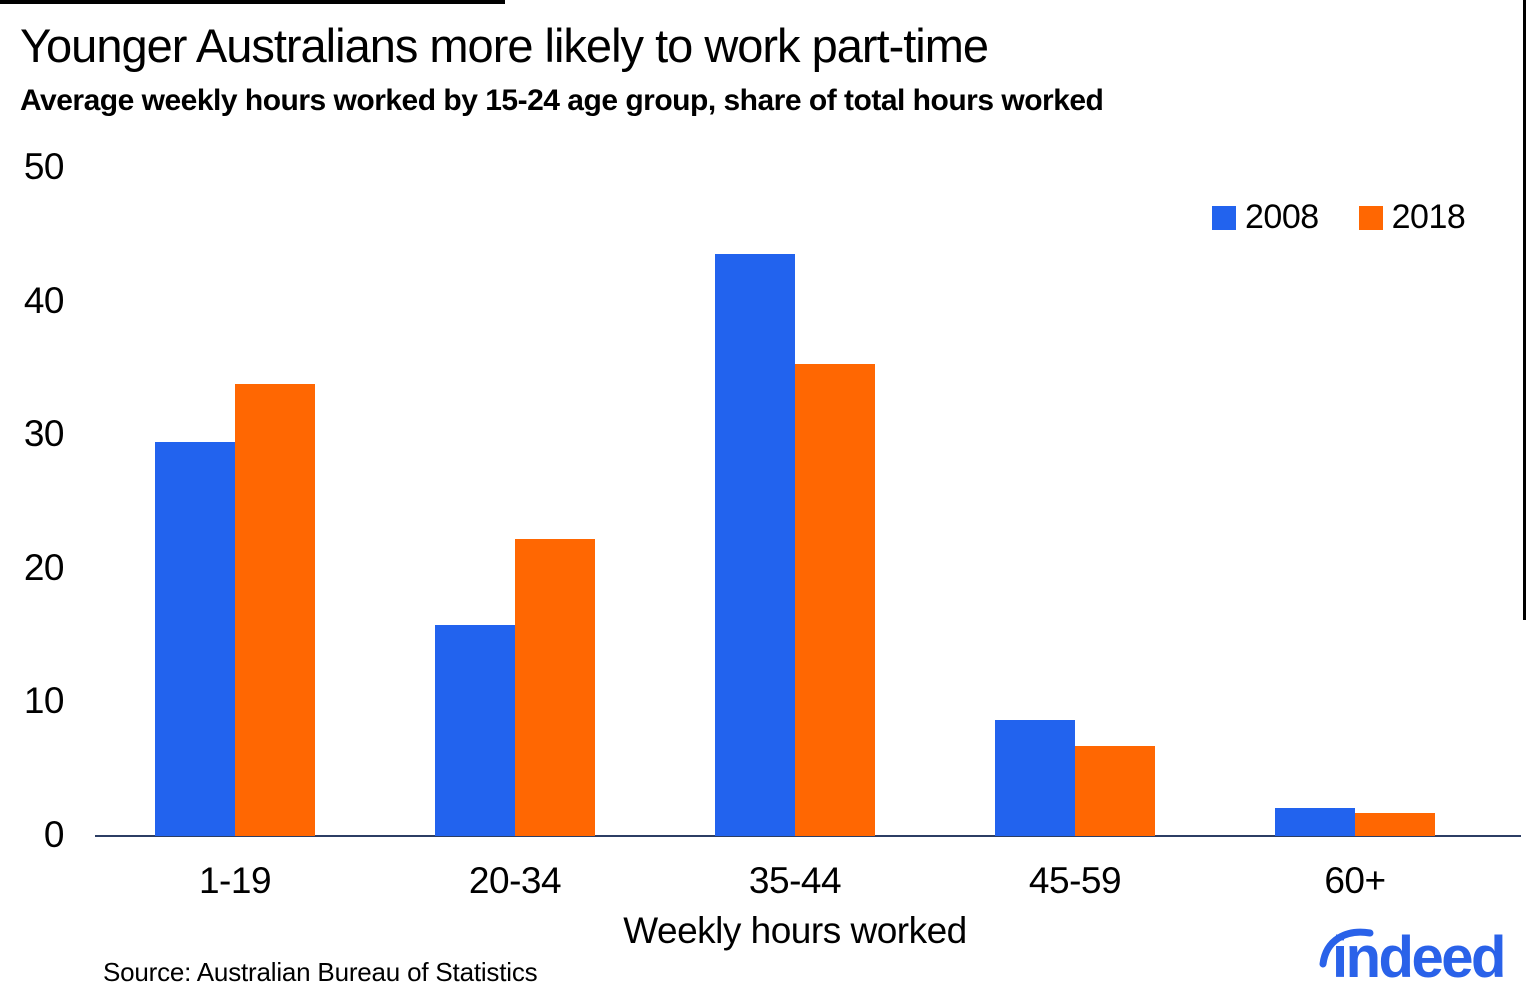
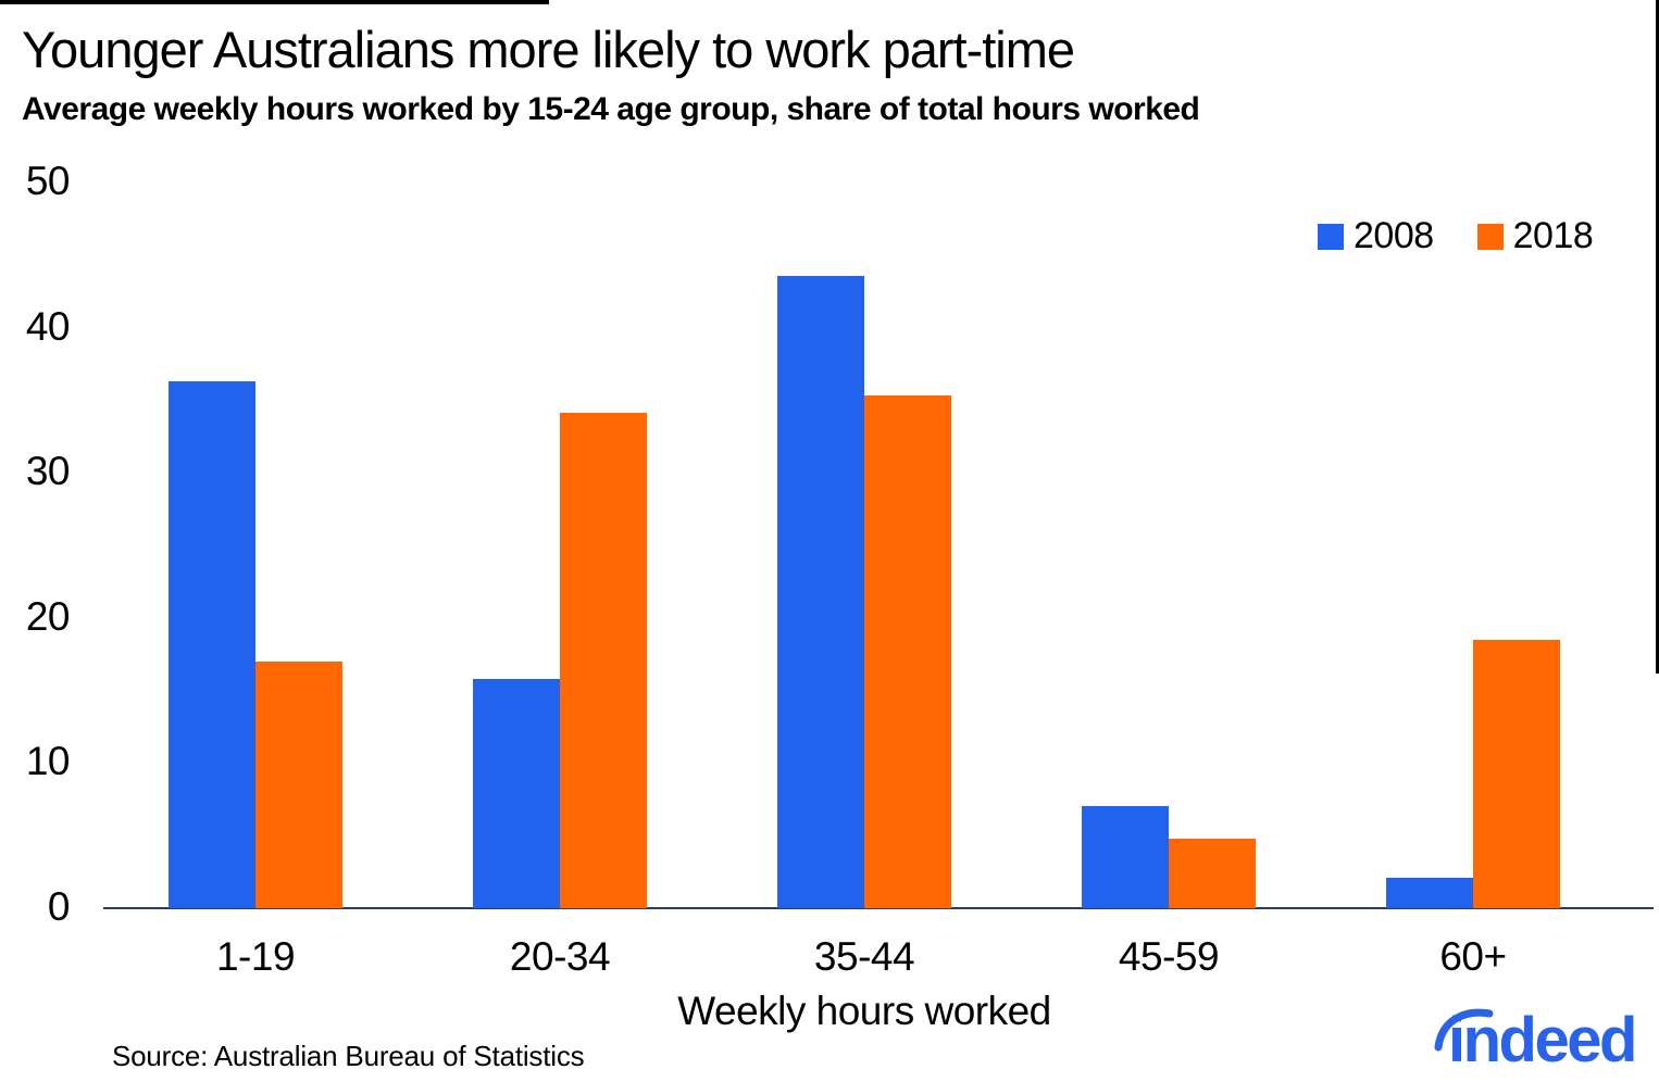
2008/1-19: 29.5 -> 36.3
2018/1-19: 33.8 -> 17.0
2018/20-34: 22.2 -> 34.1
2008/45-59: 8.7 -> 7.0
2018/45-59: 6.7 -> 4.8
2018/60+: 1.7 -> 18.5
